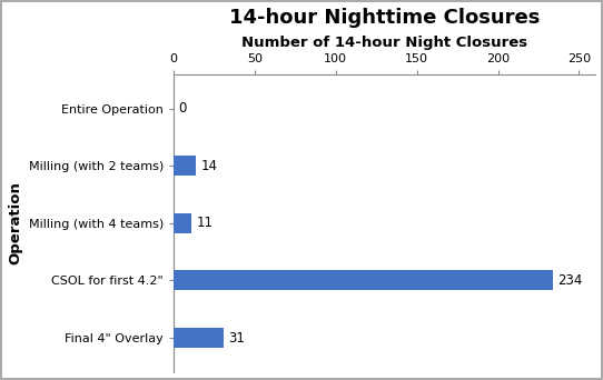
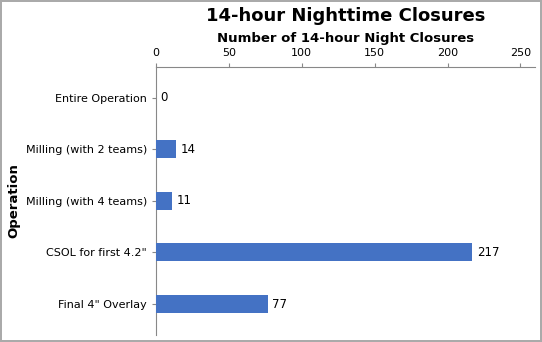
CSOL for first 4.2": 234 -> 217
Final 4" Overlay: 31 -> 77
